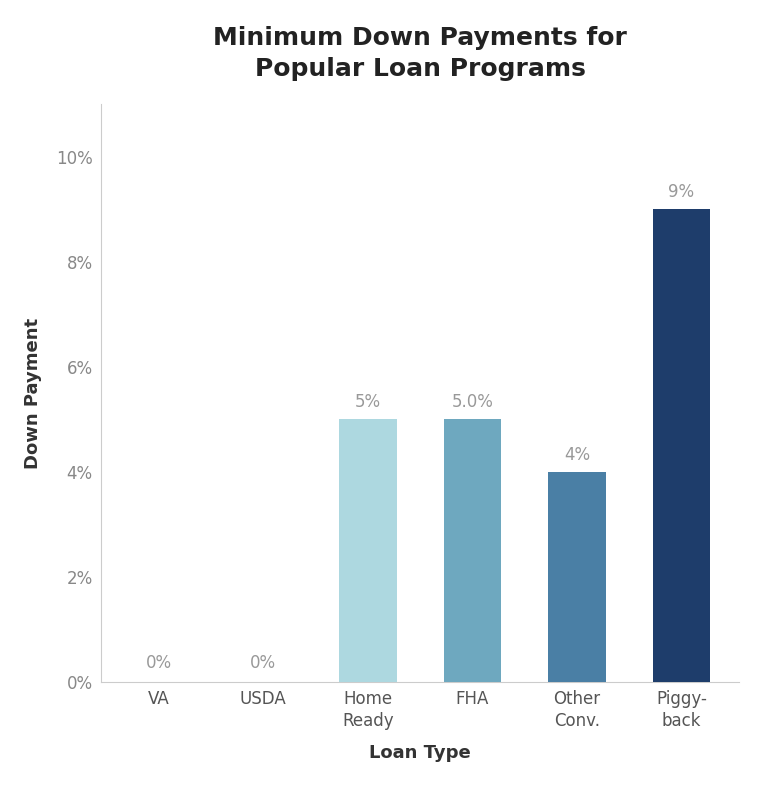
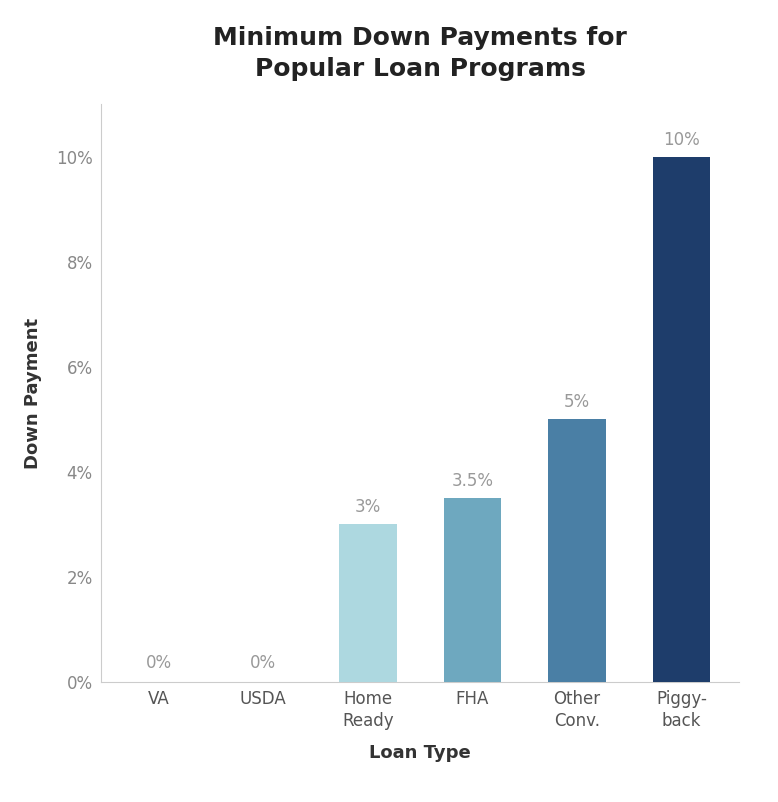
Home Ready: 5% -> 3%
FHA: 5.0% -> 3.5%
Other Conv.: 4% -> 5%
Piggy- back: 9% -> 10%
